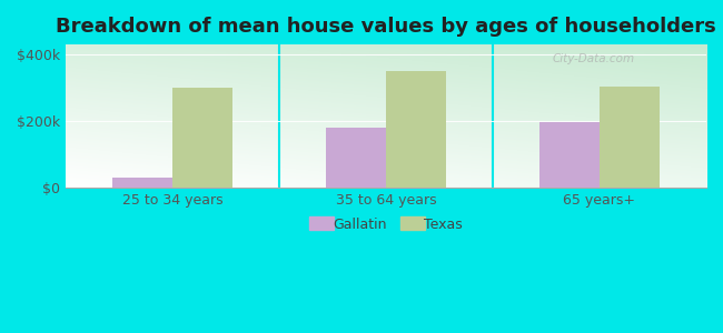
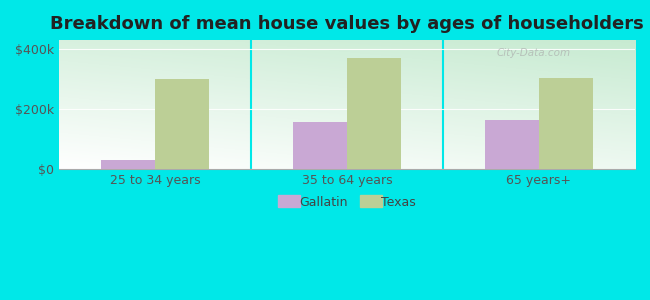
Gallatin/35 to 64 years: $180k -> $155k
Texas/35 to 64 years: $350k -> $370k
Gallatin/65 years+: $195k -> $162k
